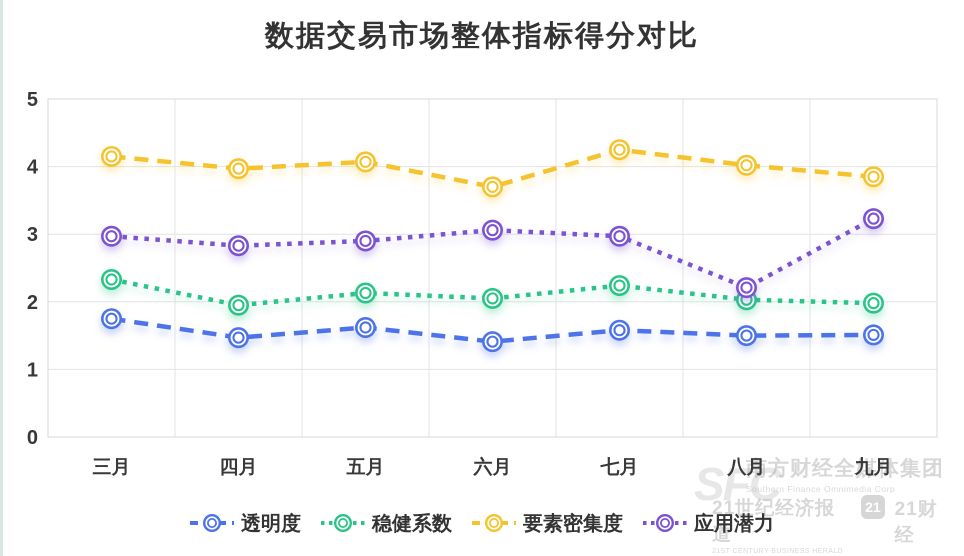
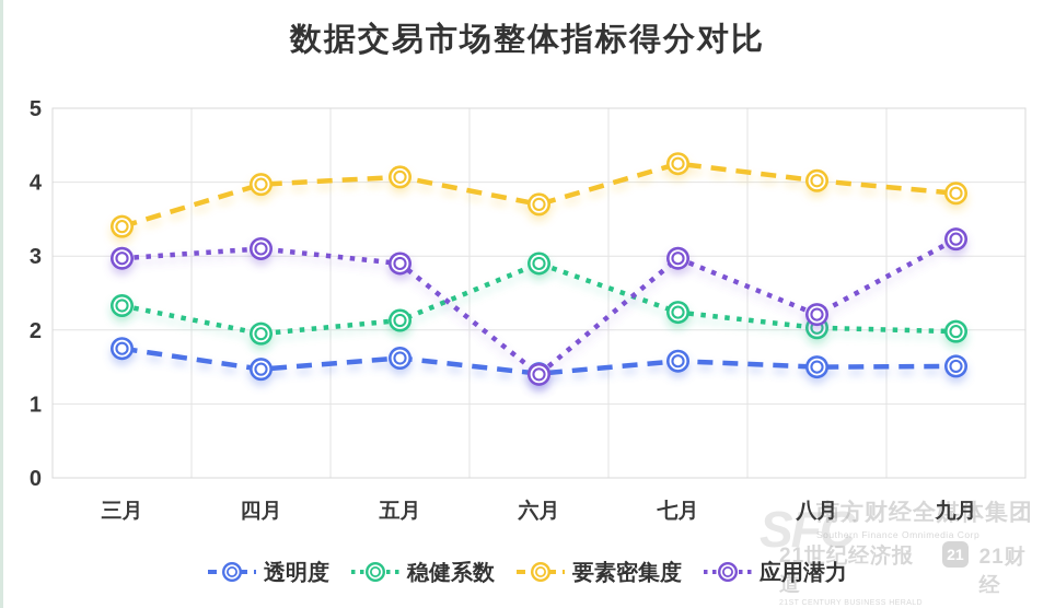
要素密集度/三月: 4.2 -> 3.4
应用潜力/四月: 2.8 -> 3.1
稳健系数/六月: 2.0 -> 2.9
应用潜力/六月: 3.1 -> 1.4
